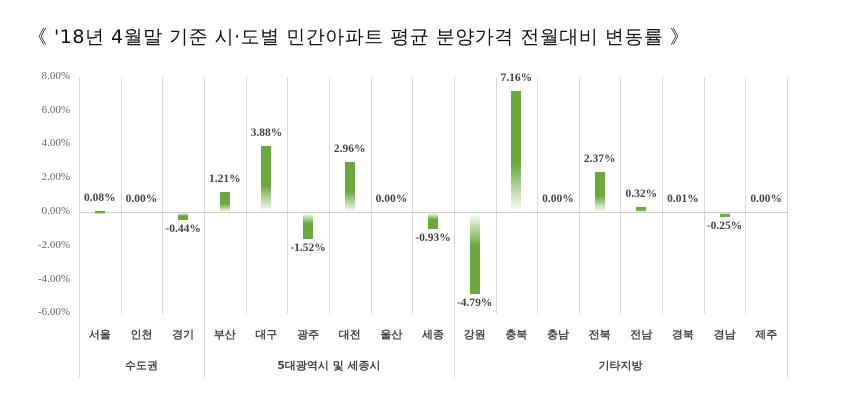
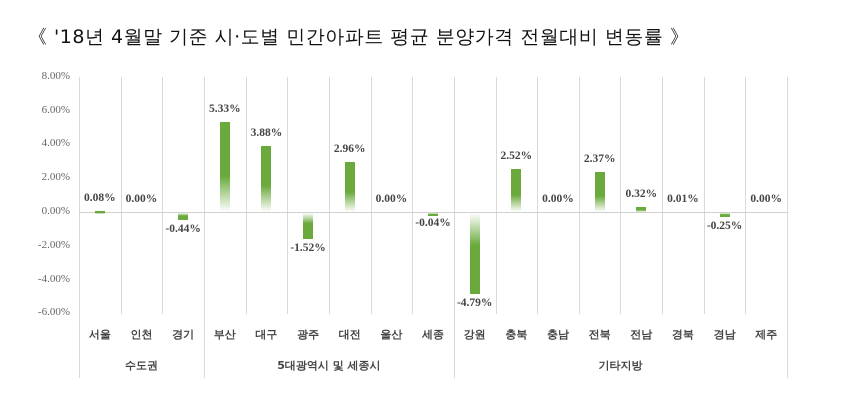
부산: 1.21% -> 5.33%
세종: -0.93% -> -0.04%
충북: 7.16% -> 2.52%
